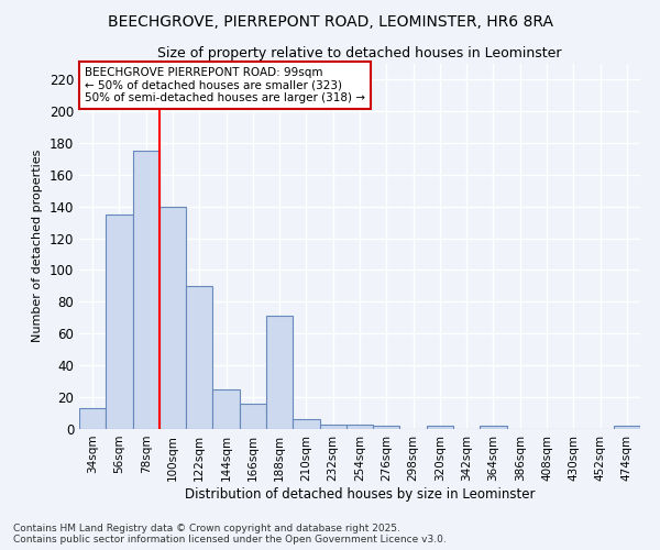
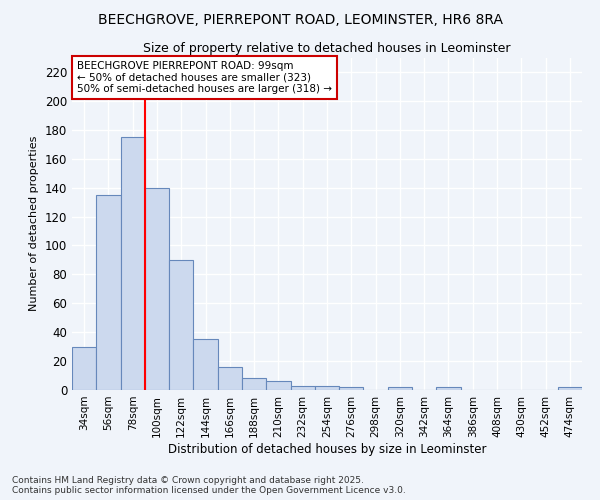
34sqm: 13 -> 30
144sqm: 25 -> 35
188sqm: 71 -> 8
